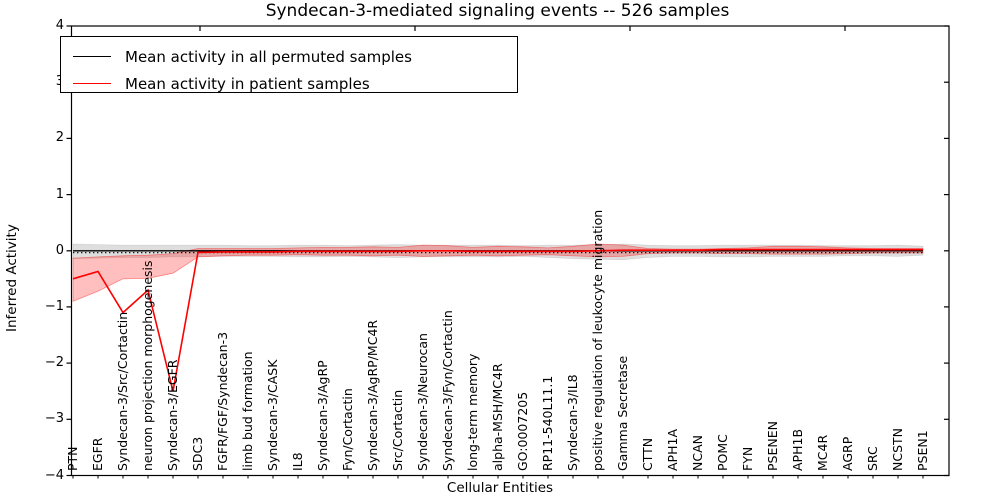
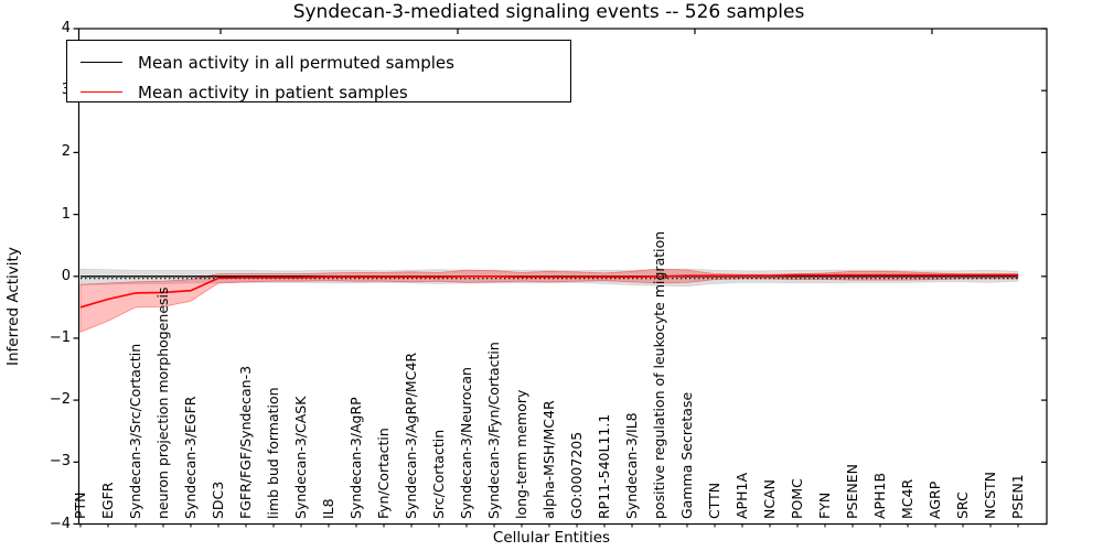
Mean activity in patient samples/Syndecan-3/Src/Cortactin: -1.1 -> -0.3
Mean activity in patient samples/neuron projection morphogenesis: -0.7 -> -0.3
Mean activity in patient samples/Syndecan-3/EGFR: -2.5 -> -0.2
